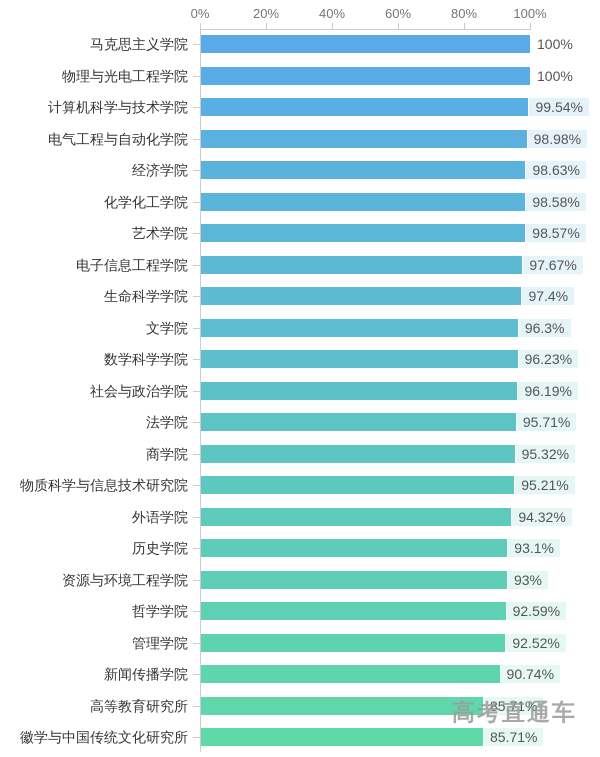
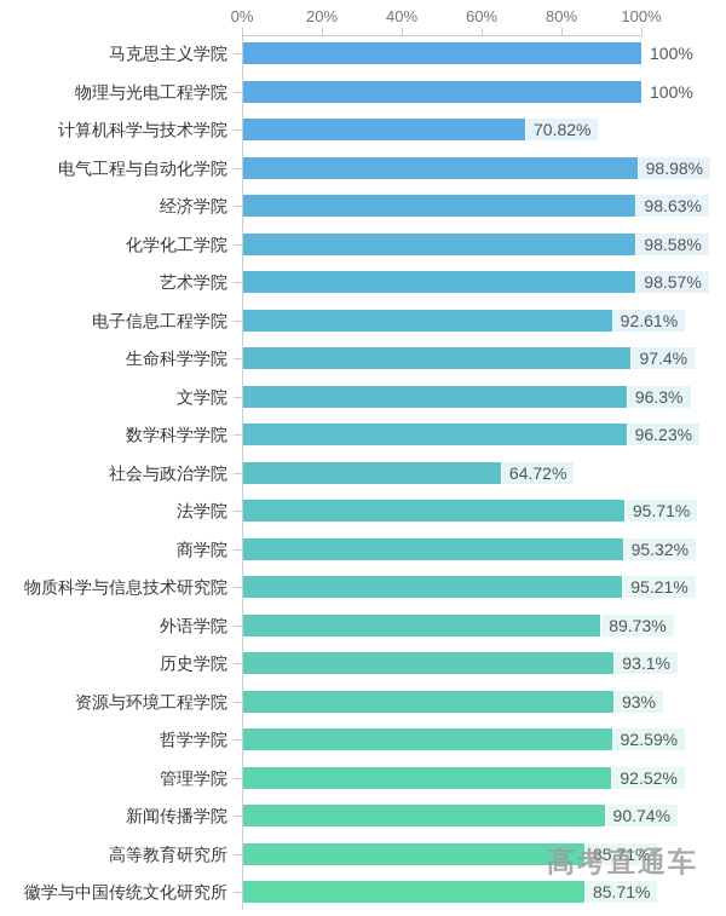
计算机科学与技术学院: 99.54% -> 70.82%
电子信息工程学院: 97.67% -> 92.61%
社会与政治学院: 96.19% -> 64.72%
外语学院: 94.32% -> 89.73%
